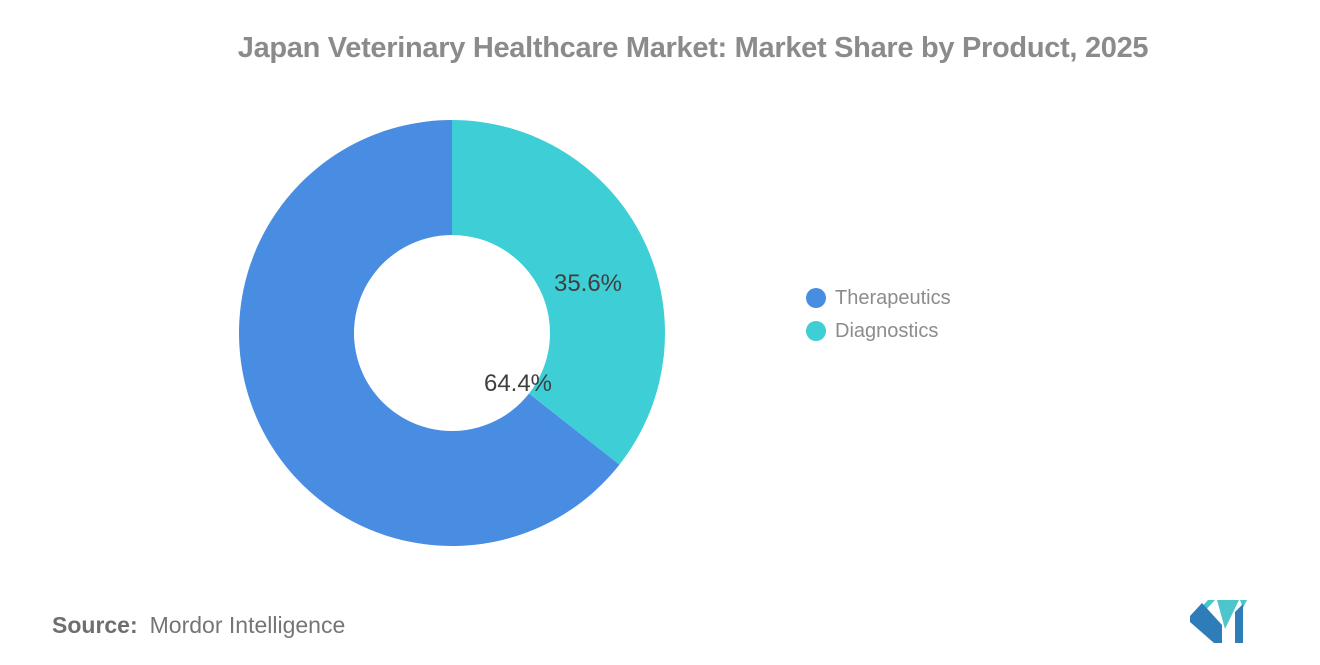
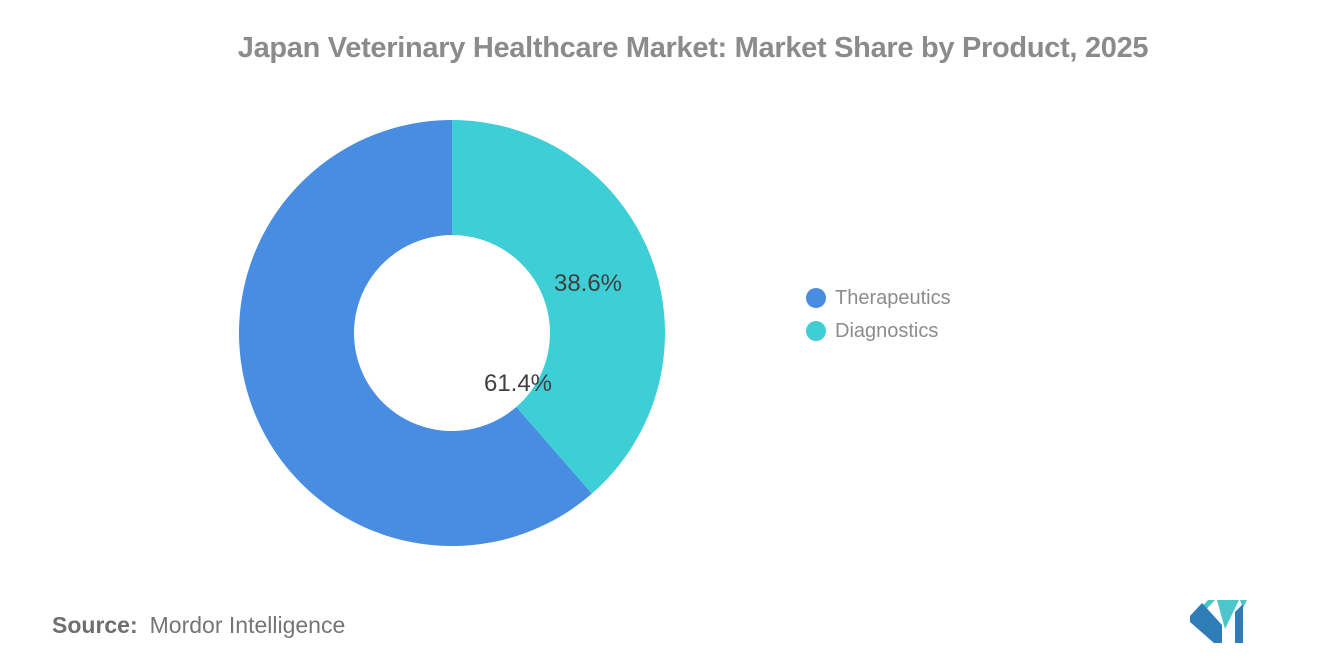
Therapeutics: 64.4% -> 61.4%
Diagnostics: 35.6% -> 38.6%
